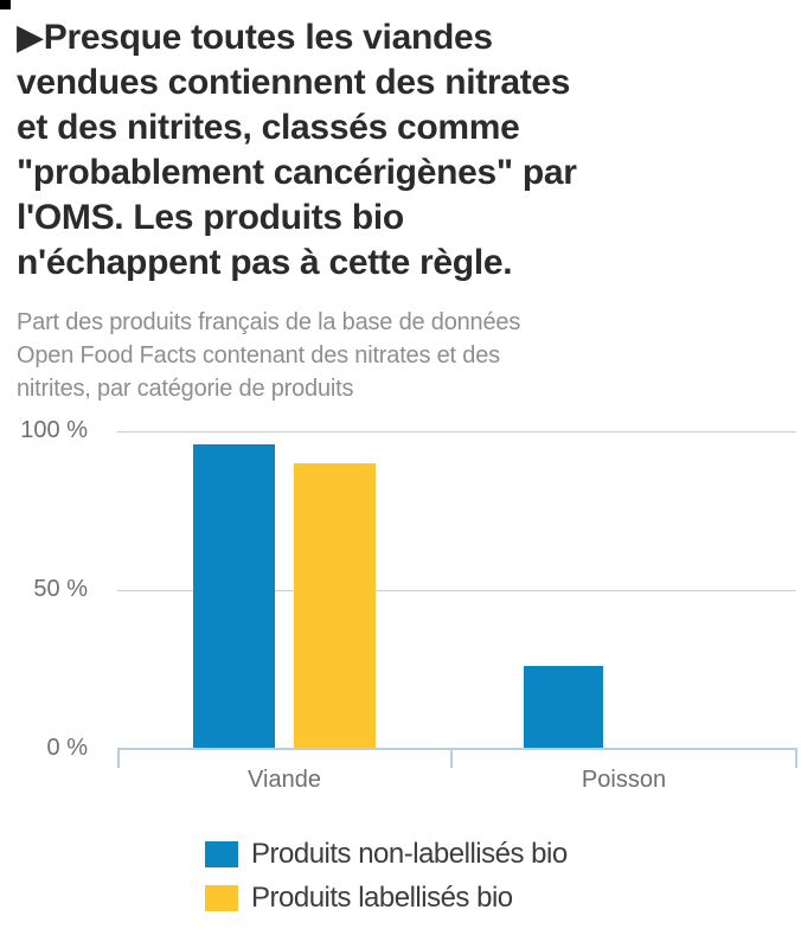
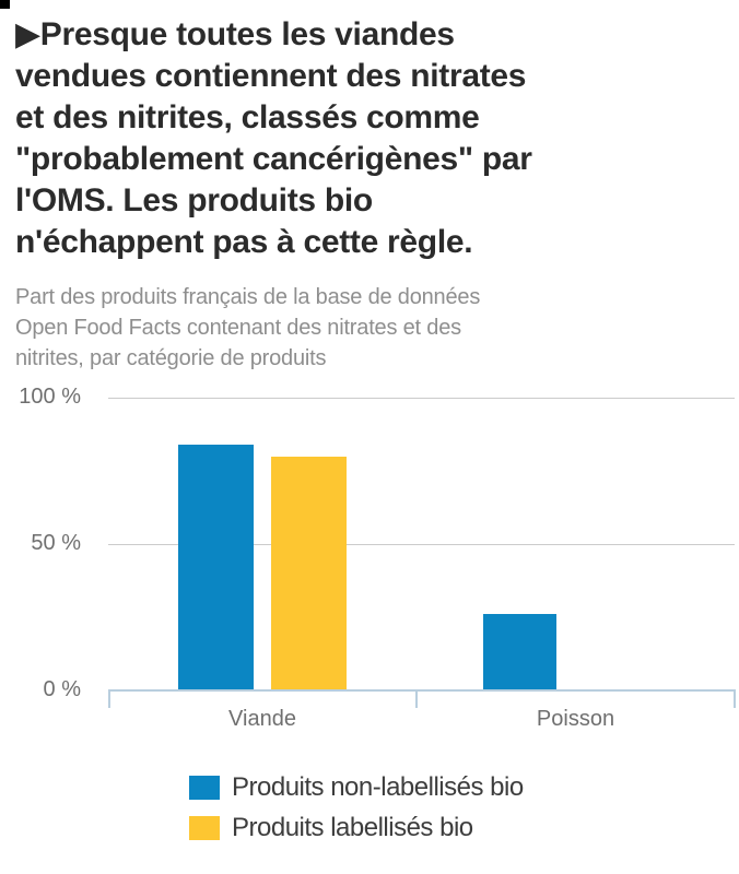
Produits non-labellisés bio/Viande: 96% -> 84%
Produits labellisés bio/Viande: 90% -> 80%
